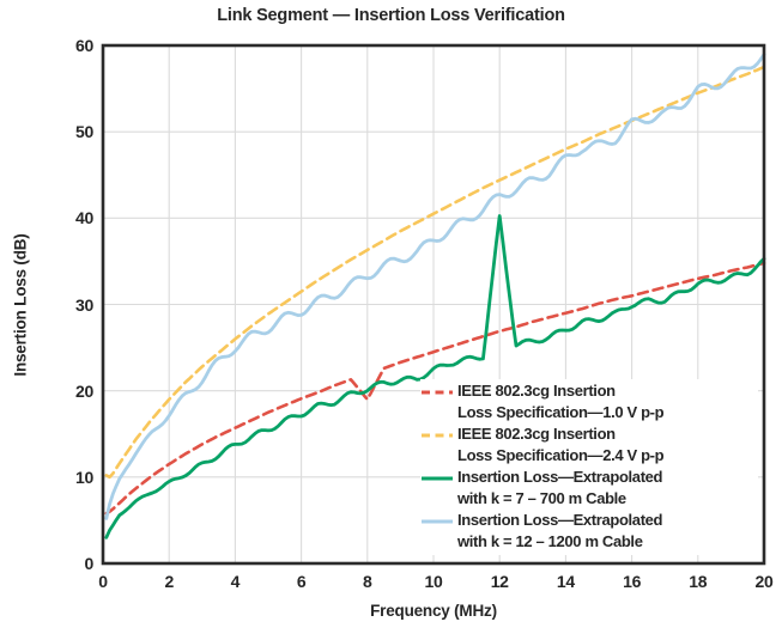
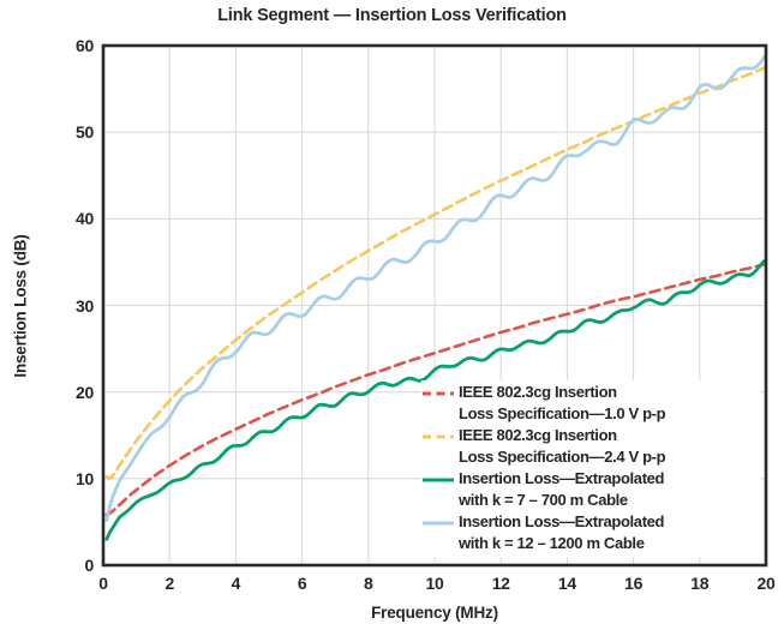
IEEE 802.3cg Insertion Loss Specification—1.0 V p-p/8: 19 -> 22
Insertion Loss—Extrapolated with k = 7 – 700 m Cable/12: 40 -> 25
